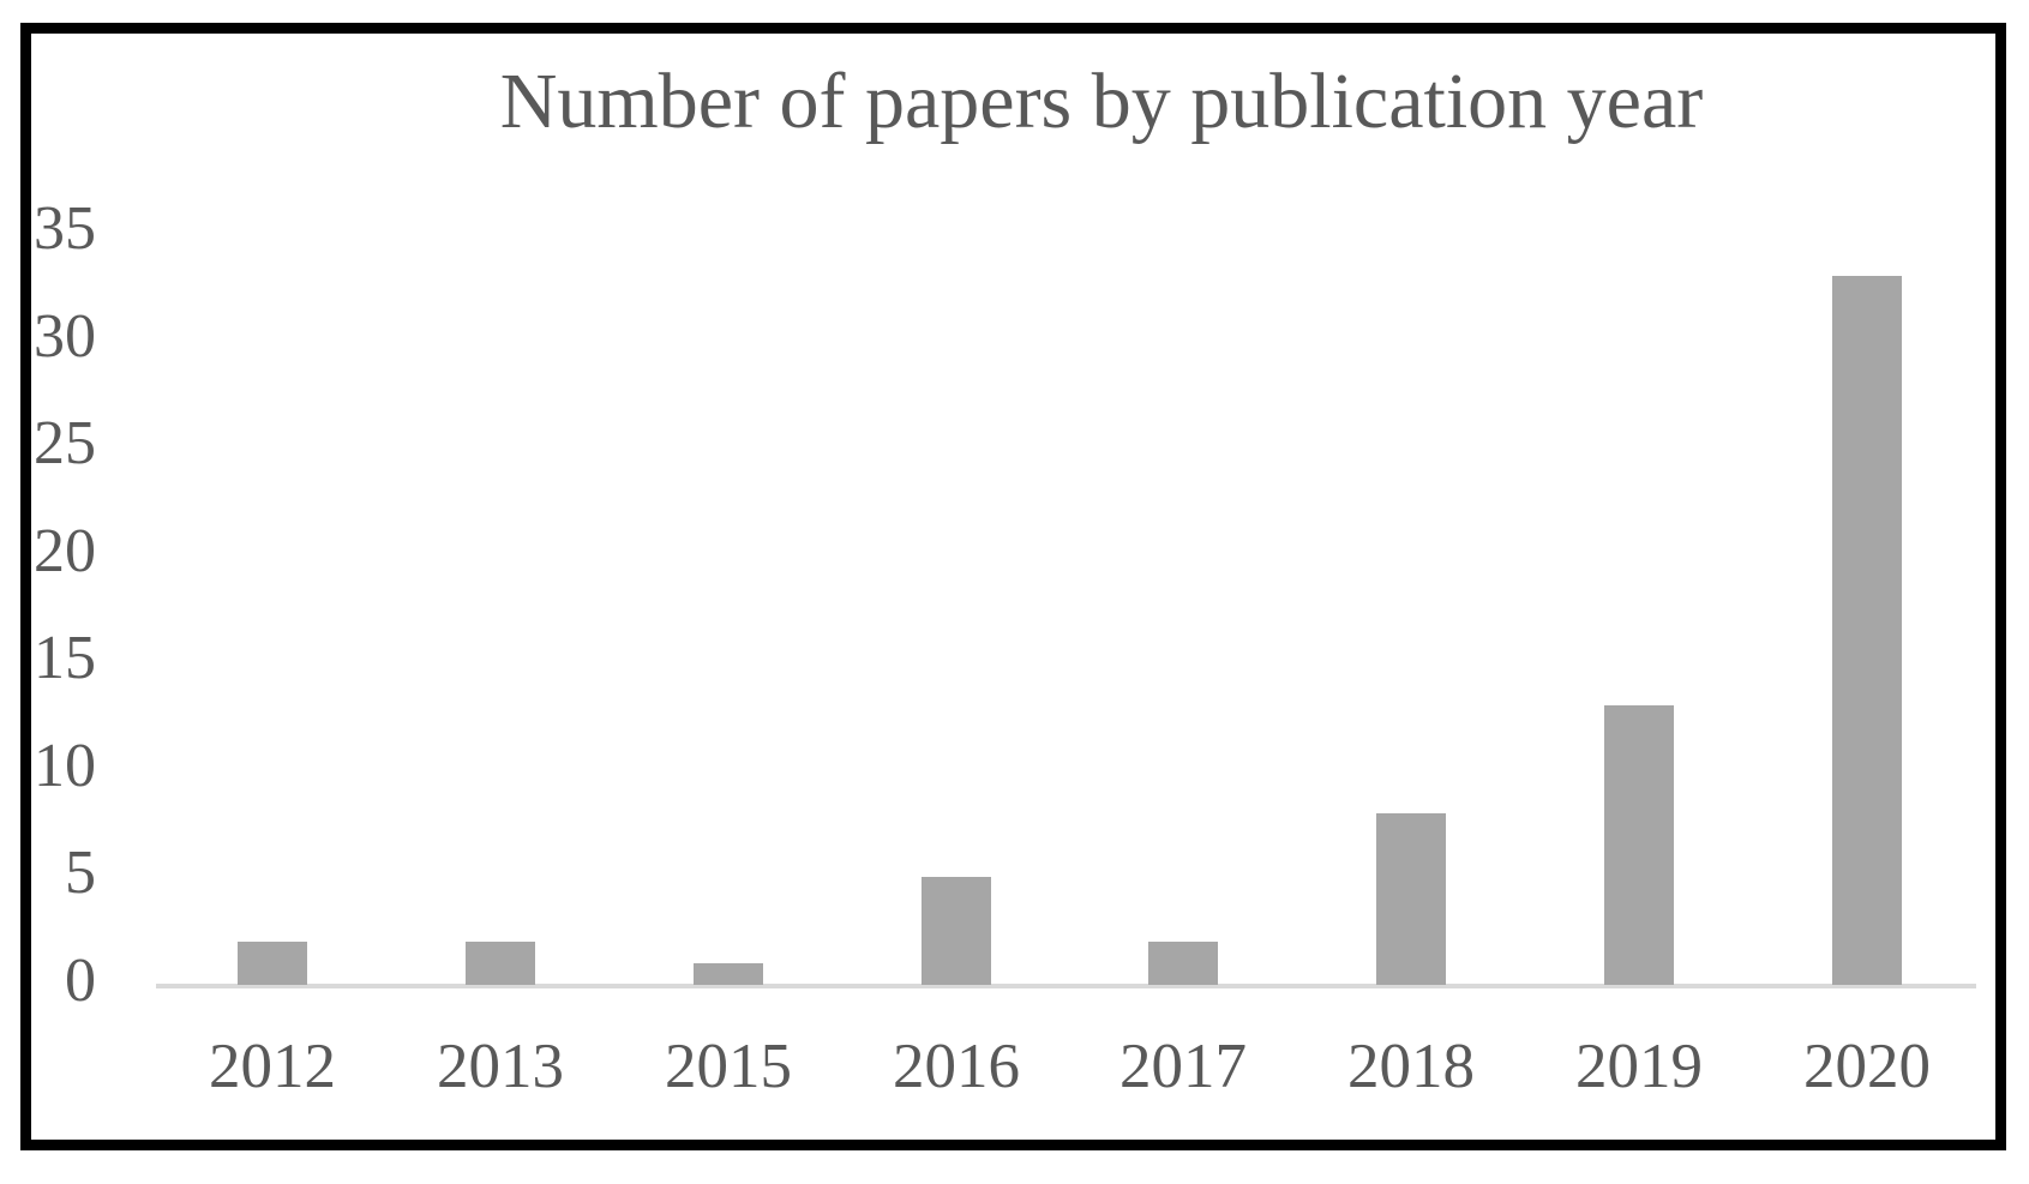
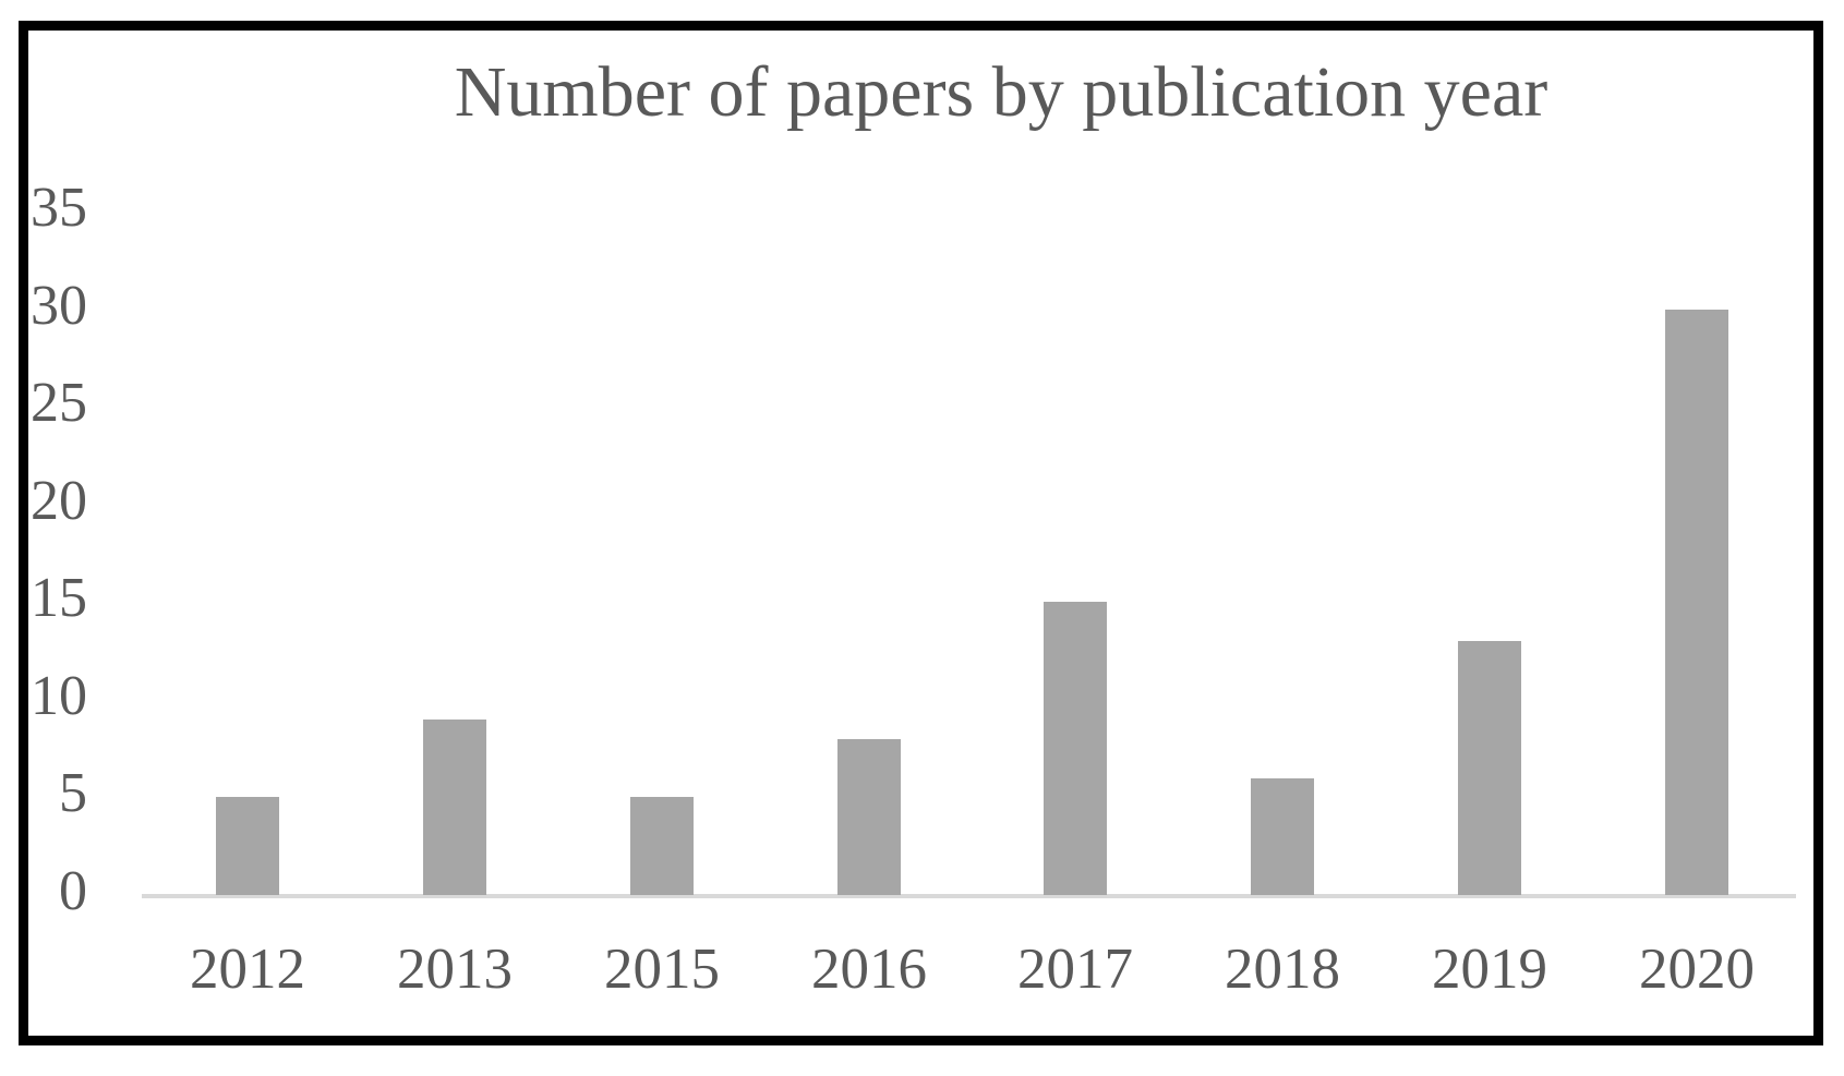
2012: 2 -> 5
2013: 2 -> 9
2015: 1 -> 5
2016: 5 -> 8
2017: 2 -> 15
2018: 8 -> 6
2020: 33 -> 30
